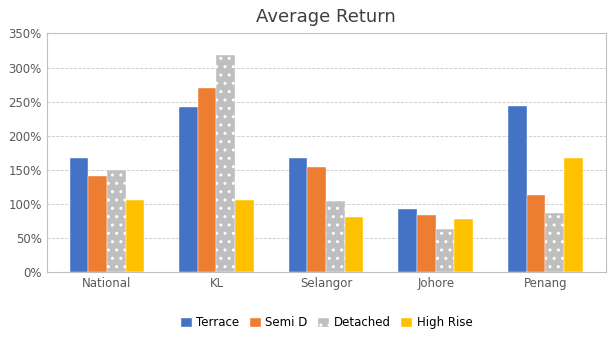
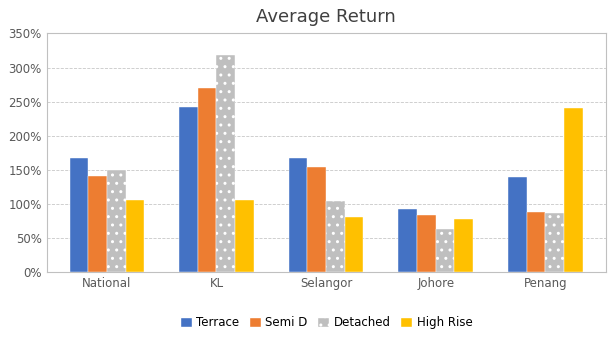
Terrace/Penang: 244% -> 140%
Semi D/Penang: 113% -> 88%
High Rise/Penang: 168% -> 240%
